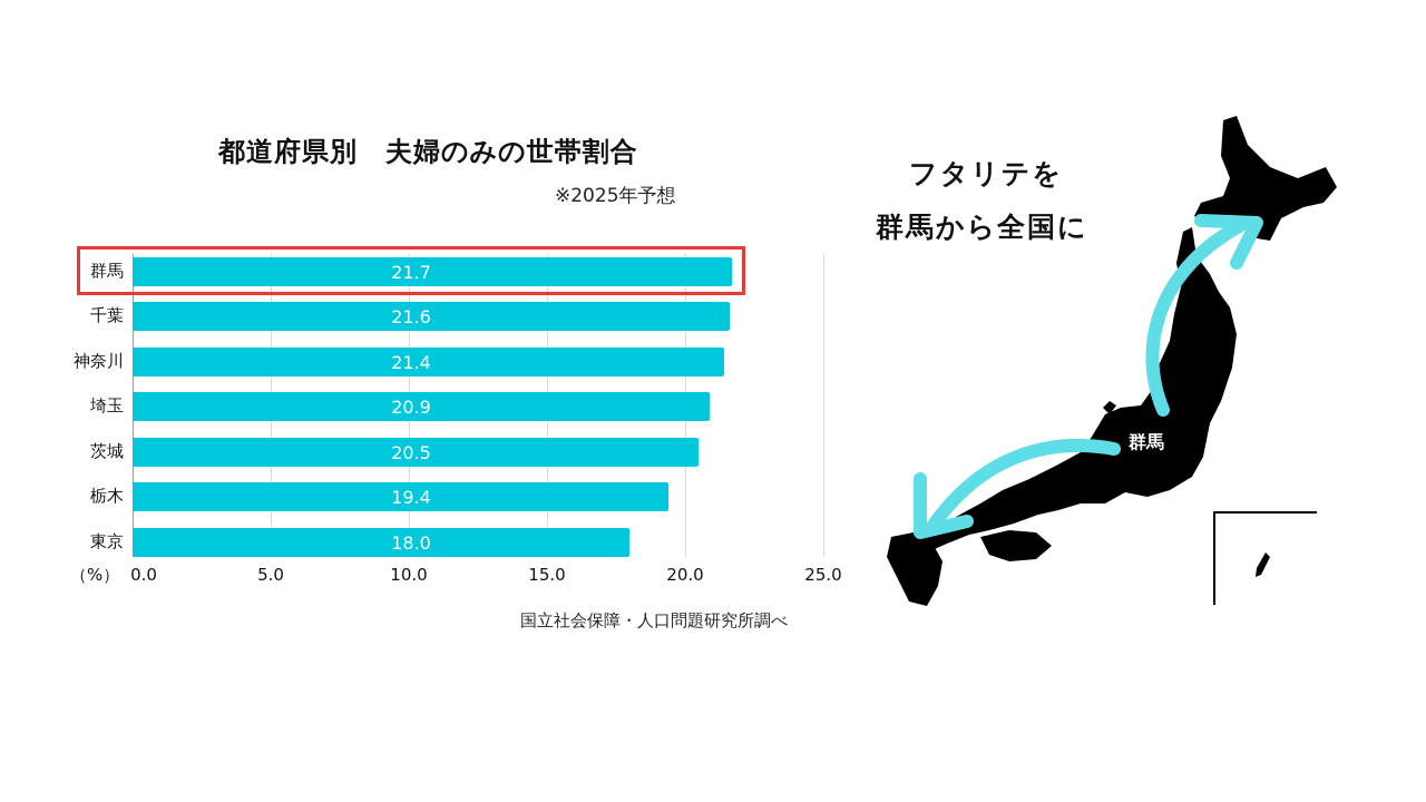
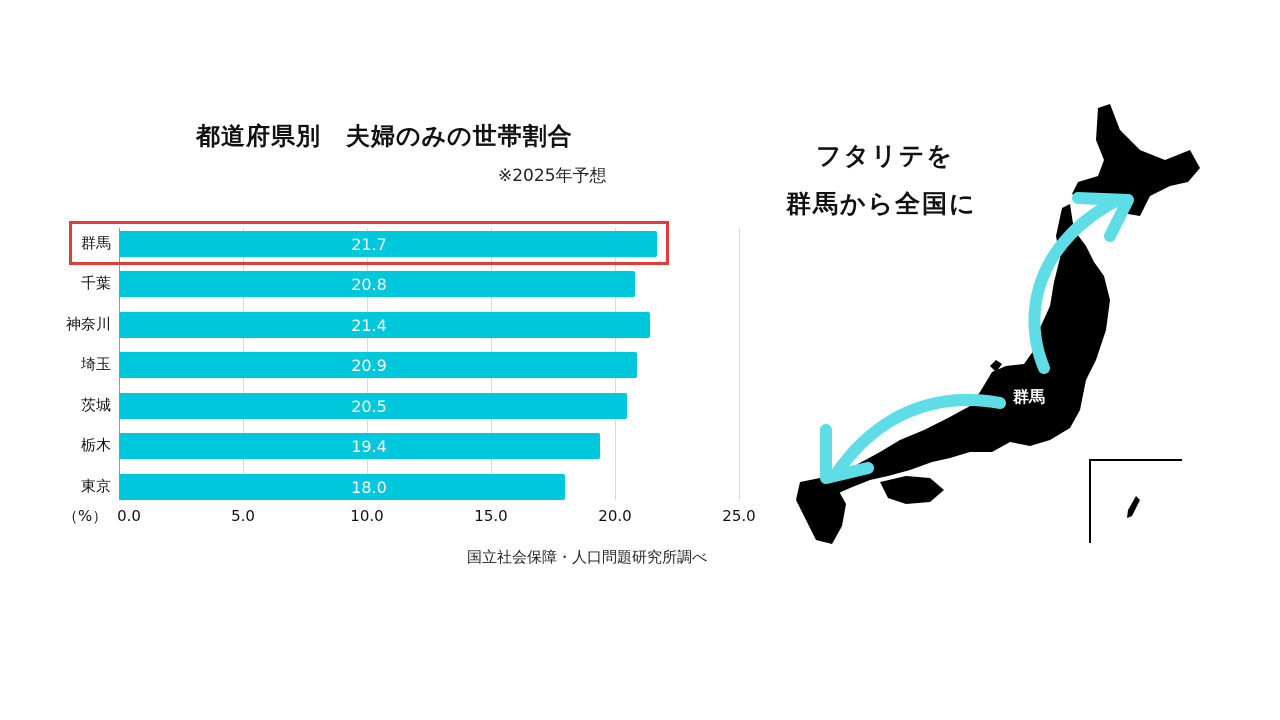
千葉: 21.6 -> 20.8
